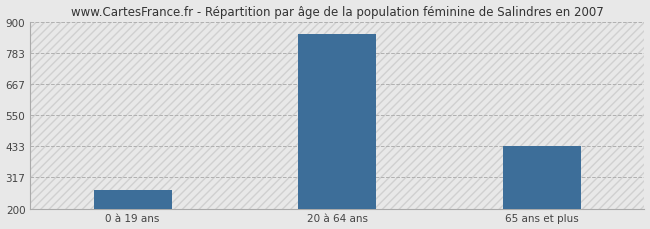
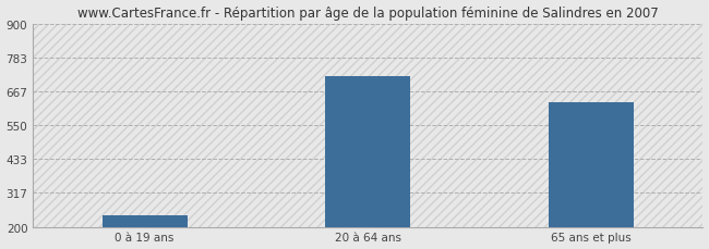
0 à 19 ans: 270 -> 240
20 à 64 ans: 855 -> 720
65 ans et plus: 433 -> 630
